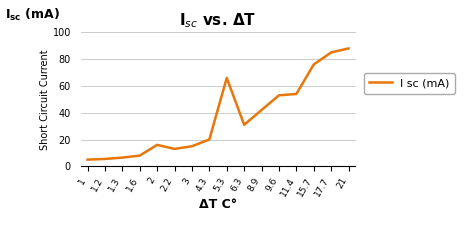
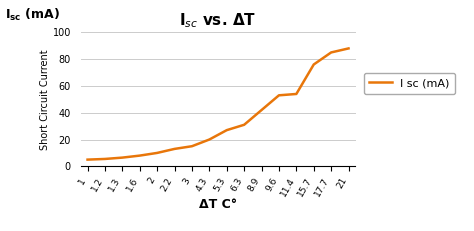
2: 16 -> 10
5.3: 66 -> 27
